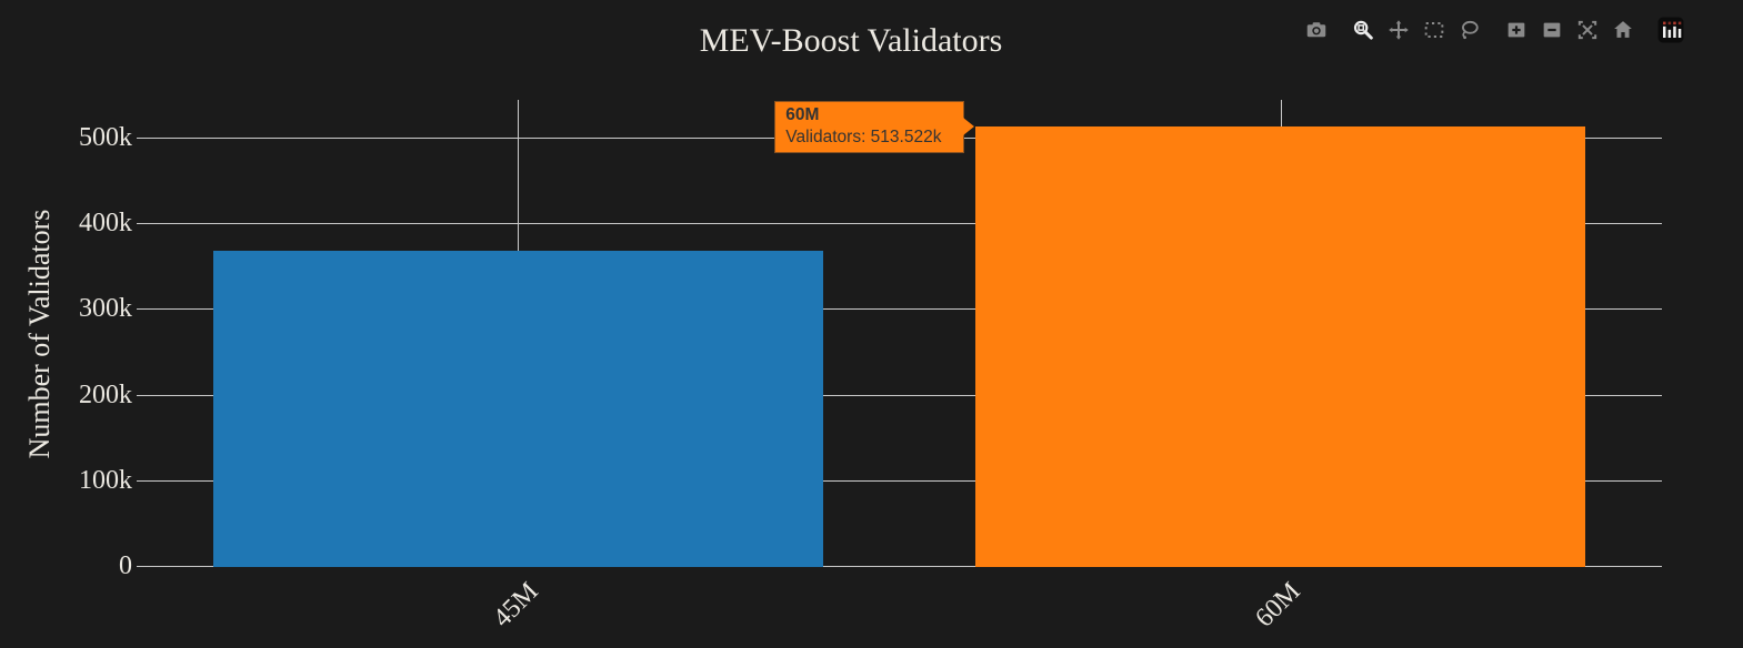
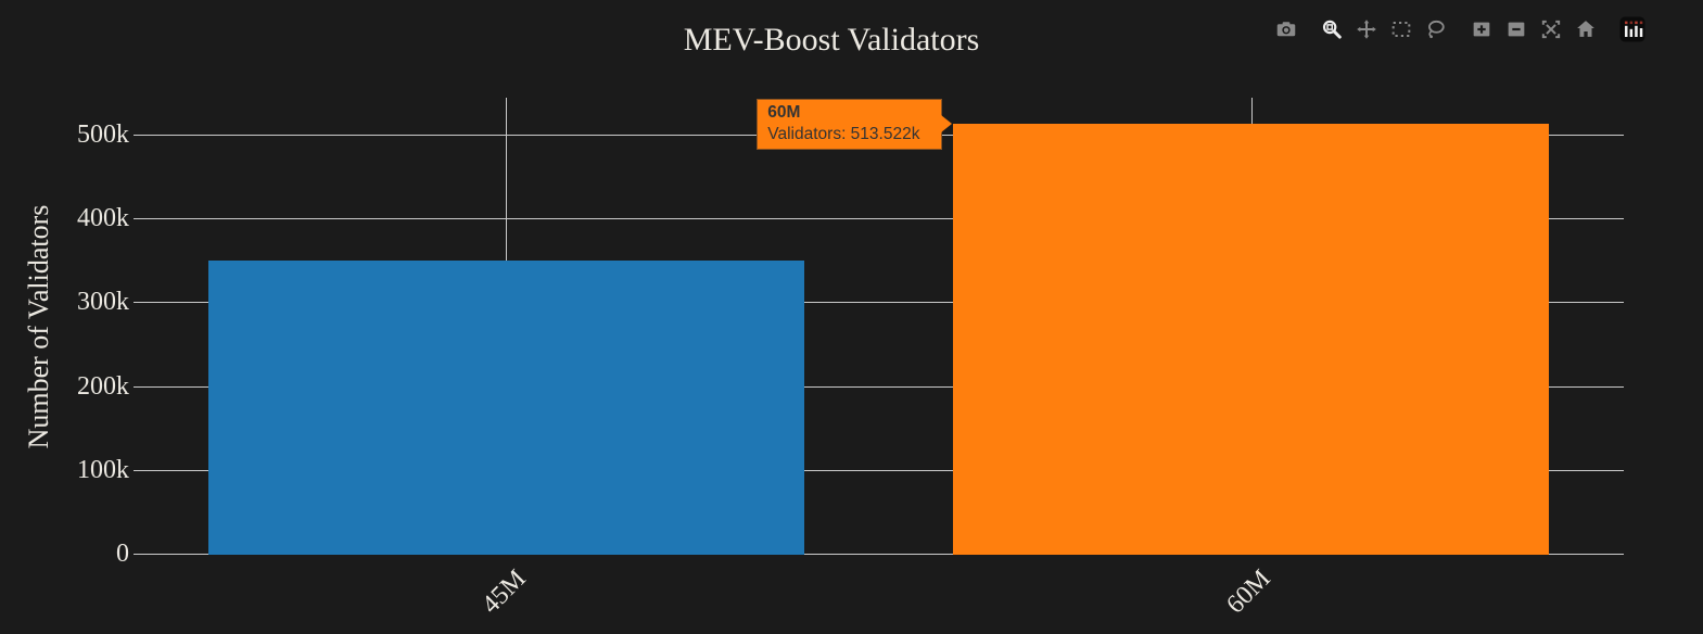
45M: 370k -> 350k
